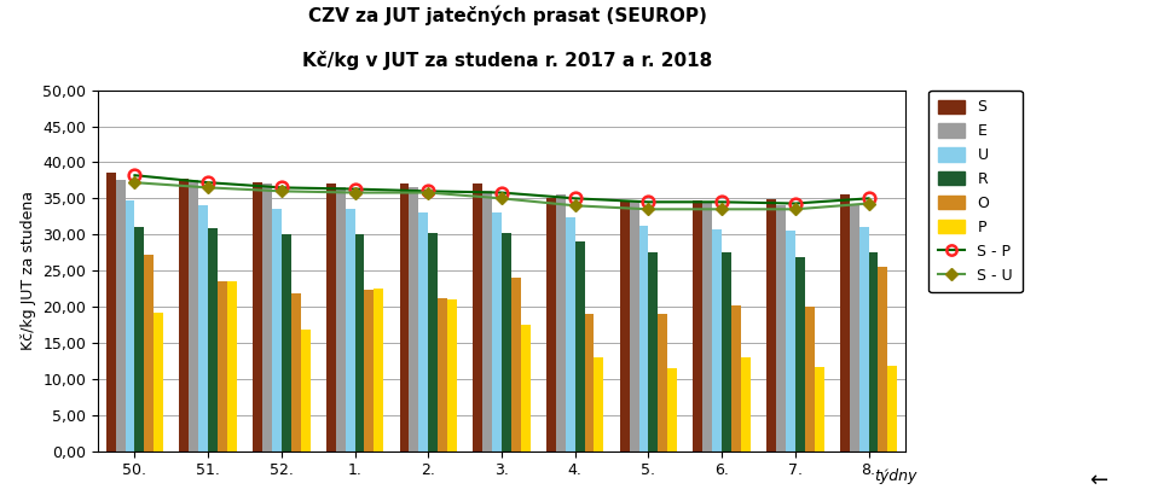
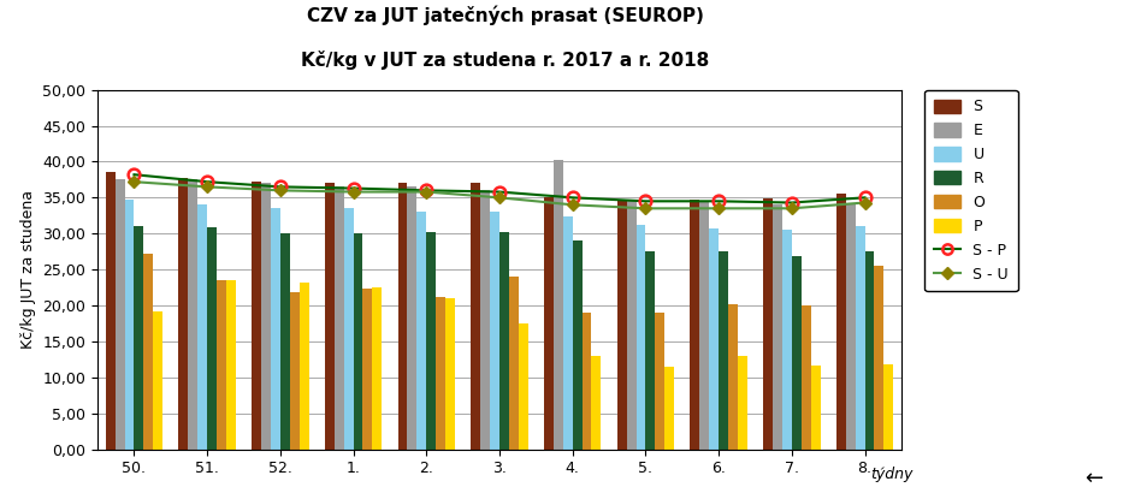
P/52.: 16,8 -> 23,2
E/4.: 35,5 -> 40,2
